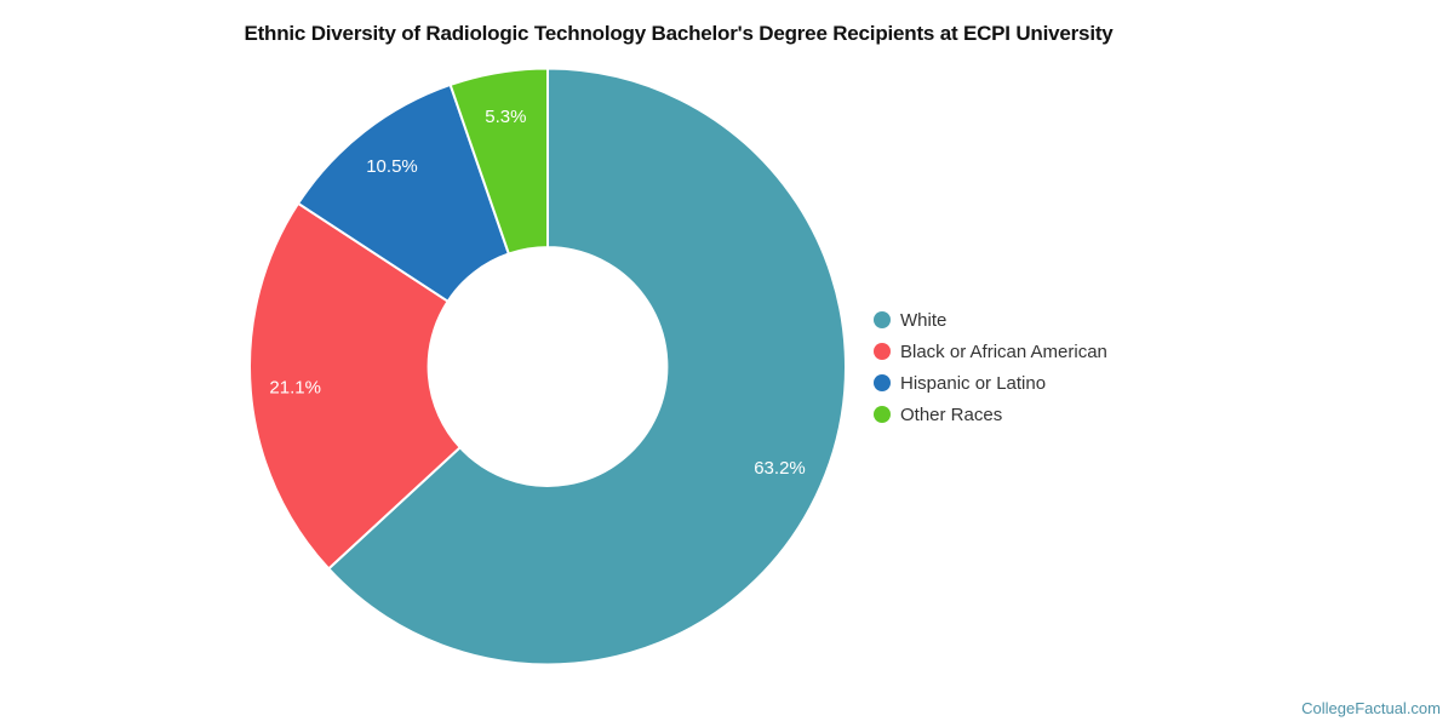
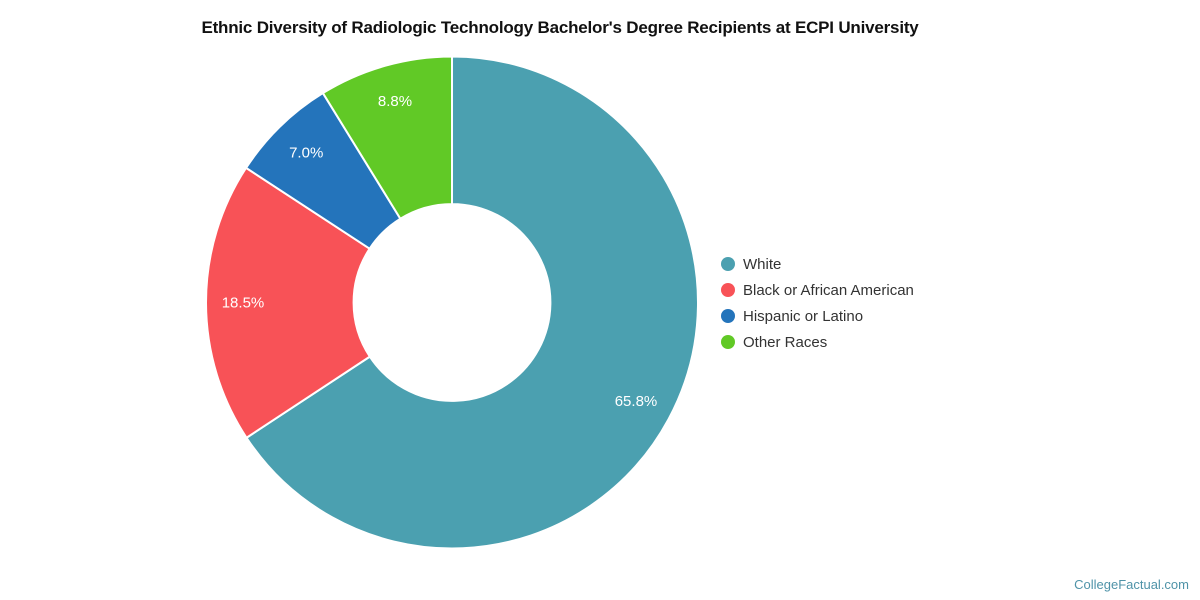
White: 63.2% -> 65.8%
Black or African American: 21.1% -> 18.5%
Hispanic or Latino: 10.5% -> 7.0%
Other Races: 5.3% -> 8.8%
